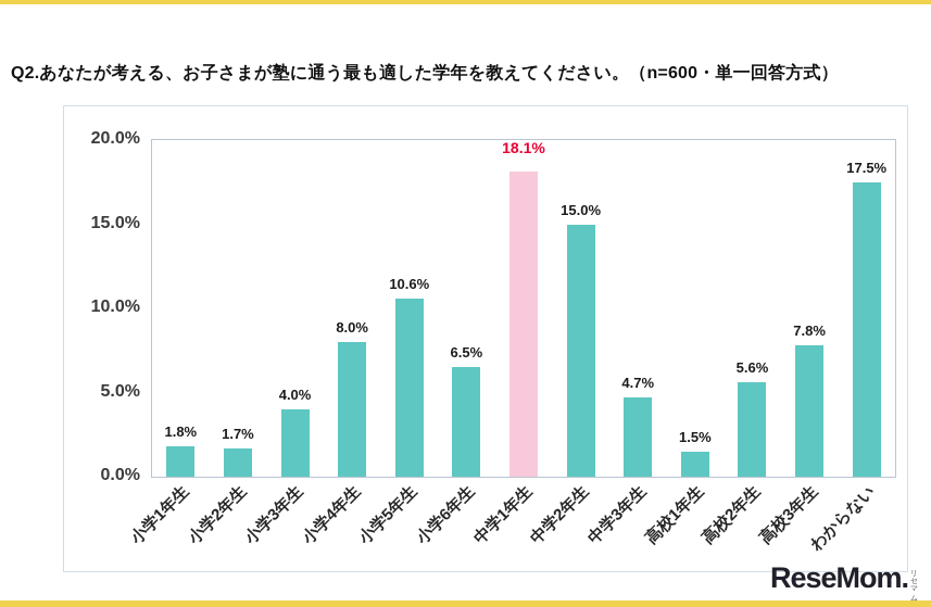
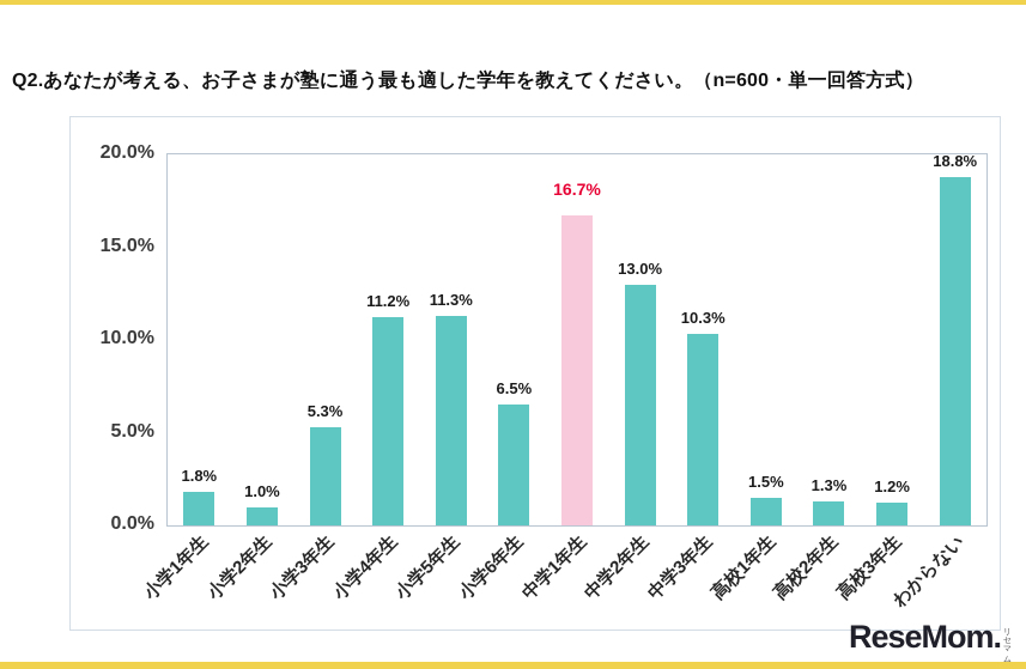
小学2年生: 1.7% -> 1.0%
小学3年生: 4.0% -> 5.3%
小学4年生: 8.0% -> 11.2%
小学5年生: 10.6% -> 11.3%
中学1年生: 18.1% -> 16.7%
中学2年生: 15.0% -> 13.0%
中学3年生: 4.7% -> 10.3%
高校2年生: 5.6% -> 1.3%
高校3年生: 7.8% -> 1.2%
わからない: 17.5% -> 18.8%
